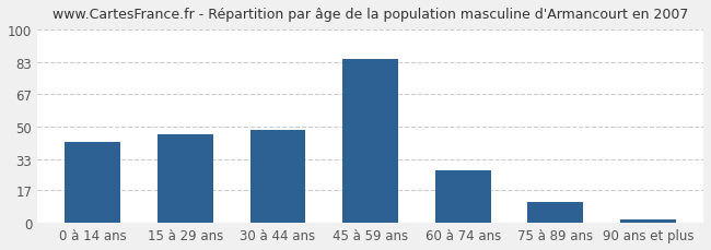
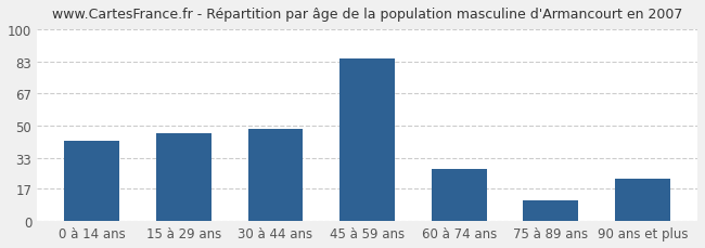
90 ans et plus: 2 -> 22
